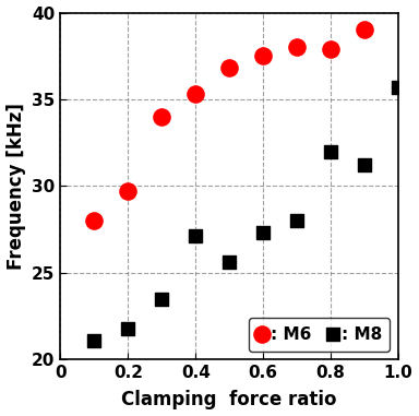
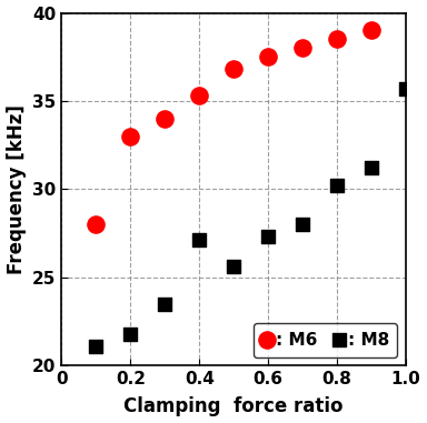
: M6/0.2: 29.7 -> 33.0
: M6/0.8: 37.9 -> 38.5
: M8/0.8: 32.0 -> 30.2
